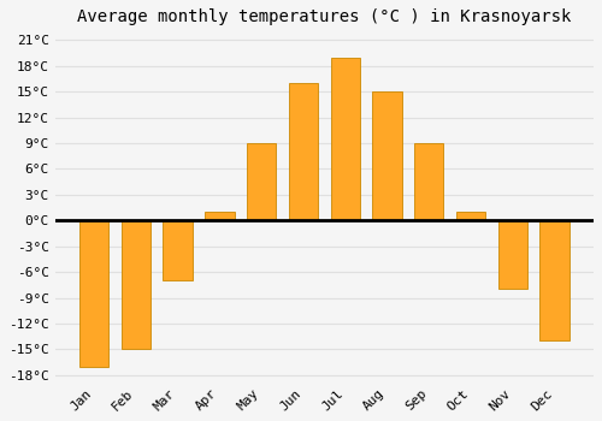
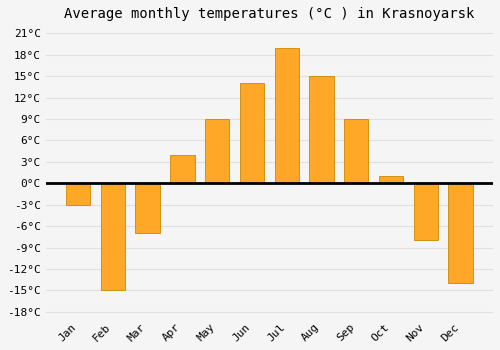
Jan: -17°C -> -3°C
Apr: 1°C -> 4°C
Jun: 16°C -> 14°C
